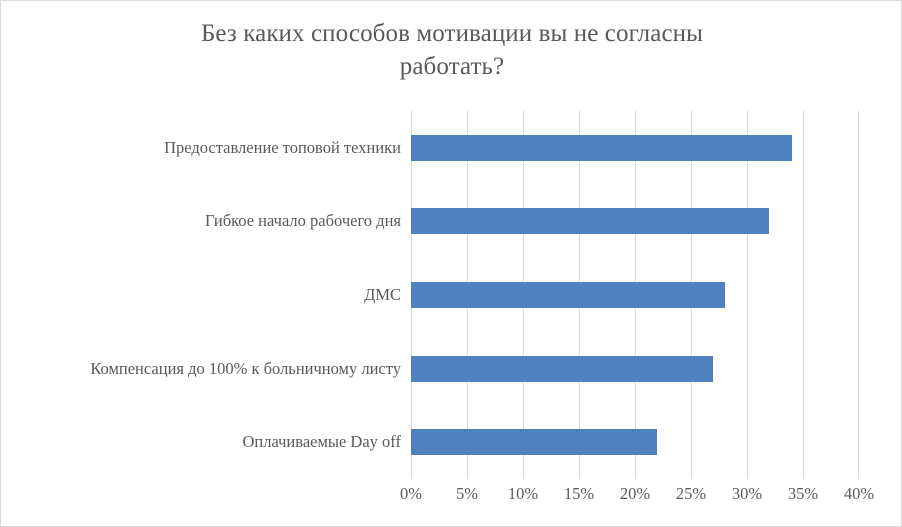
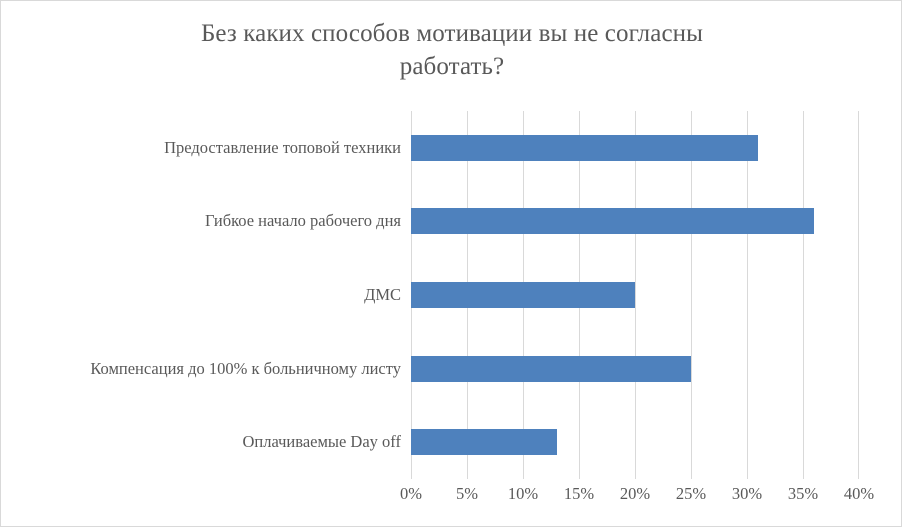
Предоставление топовой техники: 34% -> 31%
Гибкое начало рабочего дня: 32% -> 36%
ДМС: 28% -> 20%
Компенсация до 100% к больничному листу: 27% -> 25%
Оплачиваемые Day off: 22% -> 13%
